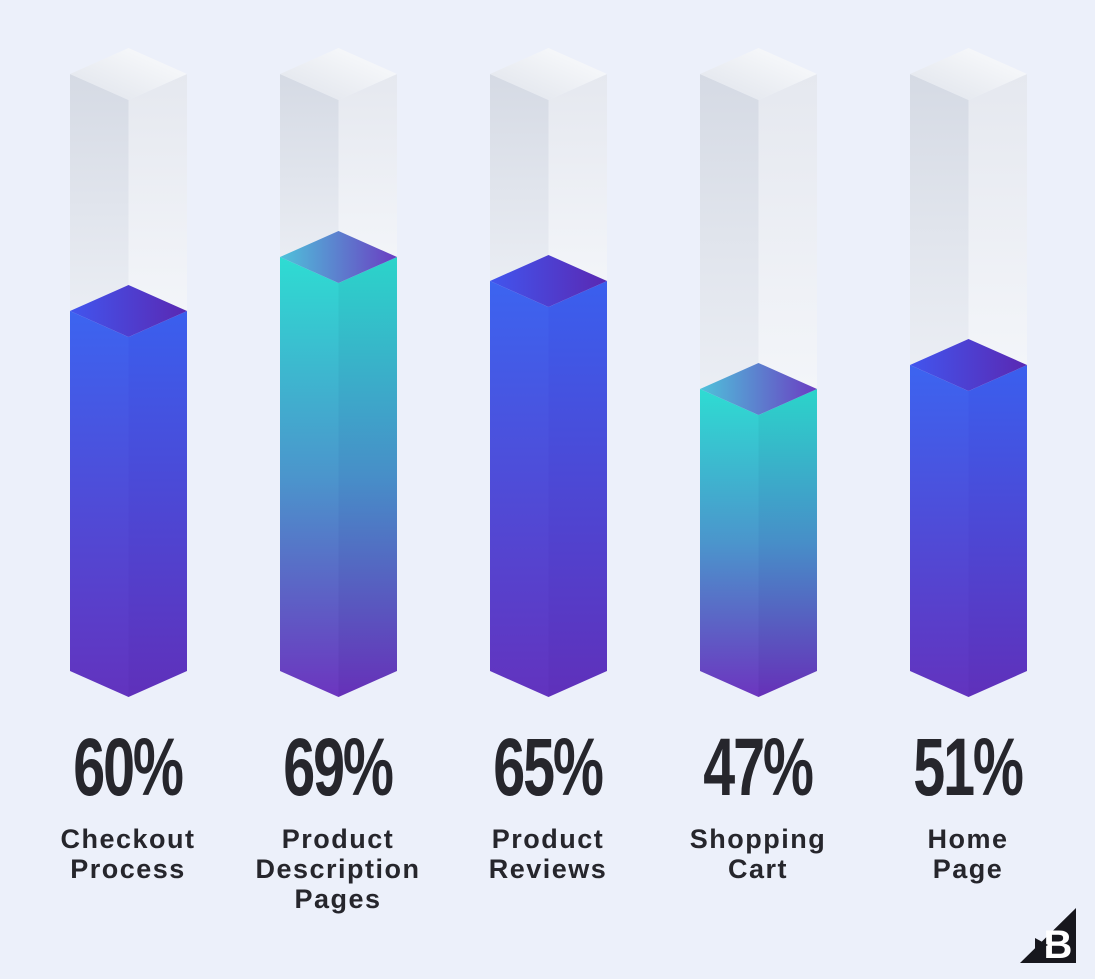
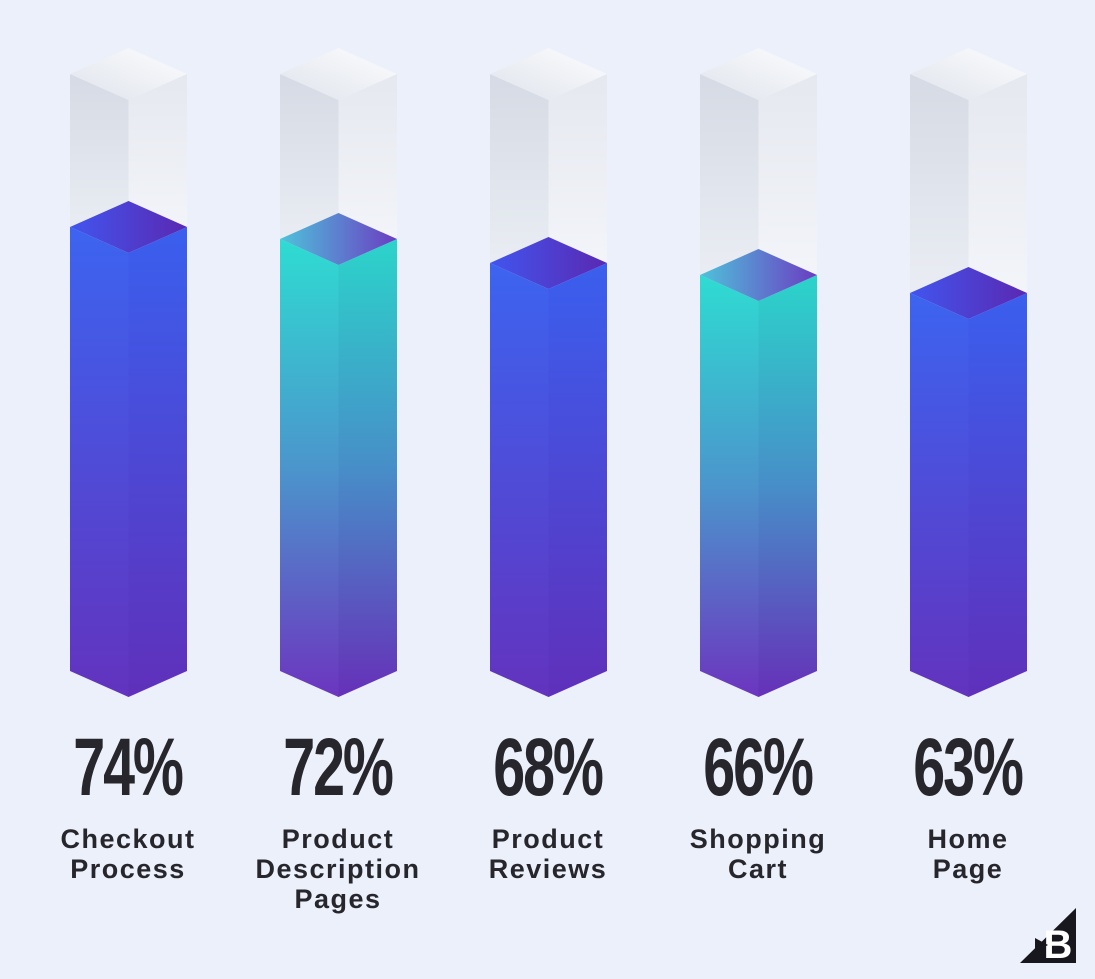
Checkout Process: 60% -> 74%
Product Description Pages: 69% -> 72%
Product Reviews: 65% -> 68%
Shopping Cart: 47% -> 66%
Home Page: 51% -> 63%
